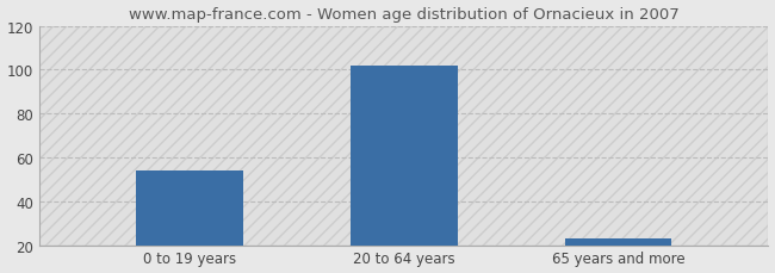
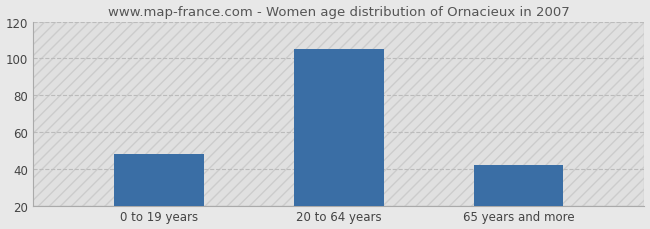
0 to 19 years: 54 -> 48
20 to 64 years: 102 -> 105
65 years and more: 23 -> 42
